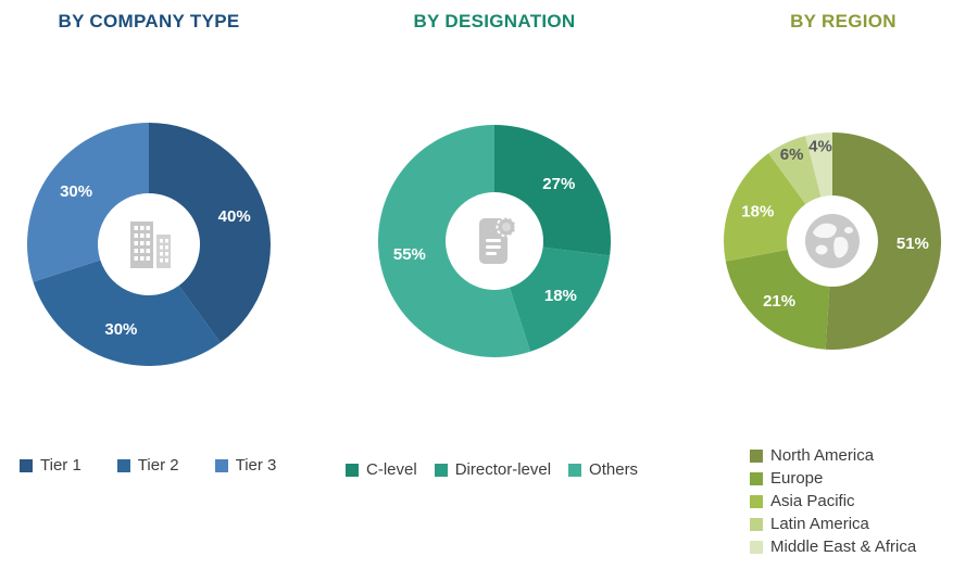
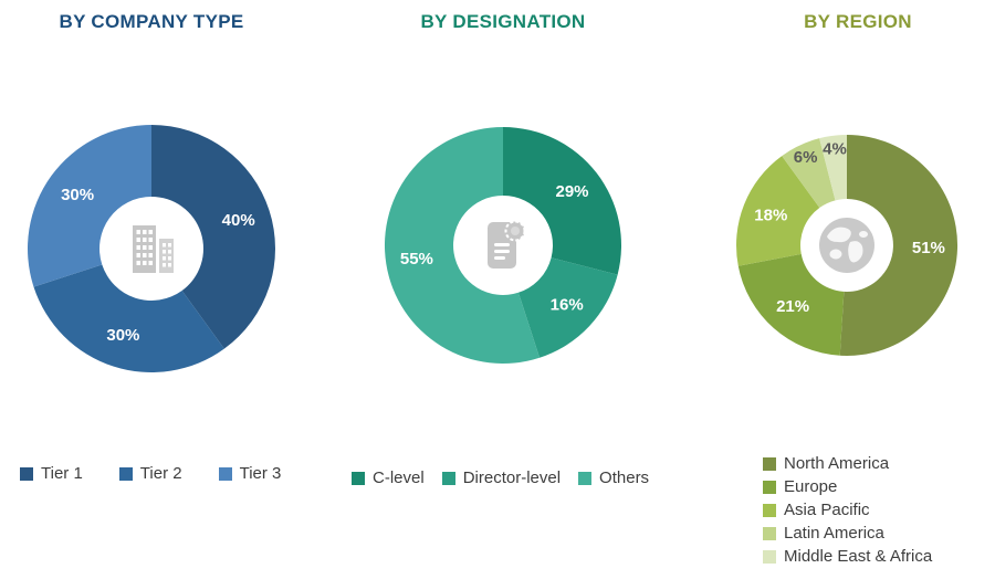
BY DESIGNATION/C-level: 27% -> 29%
BY DESIGNATION/Director-level: 18% -> 16%
